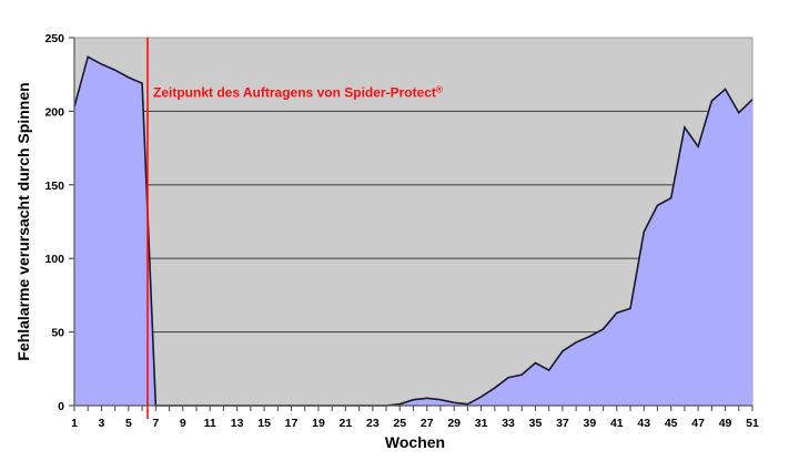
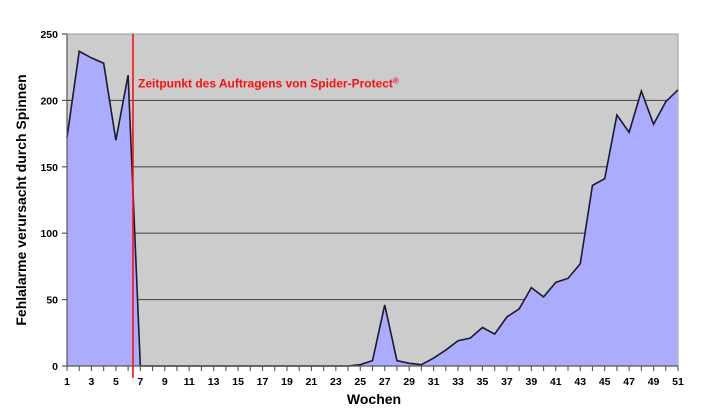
1: 203 -> 172
5: 223 -> 170
27: 5 -> 46
39: 47 -> 59
43: 118 -> 77
49: 215 -> 182
